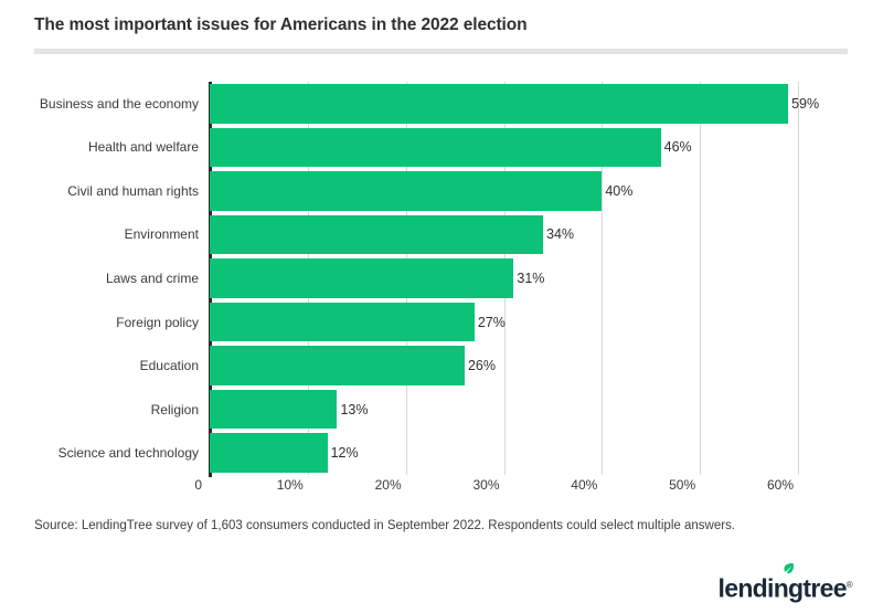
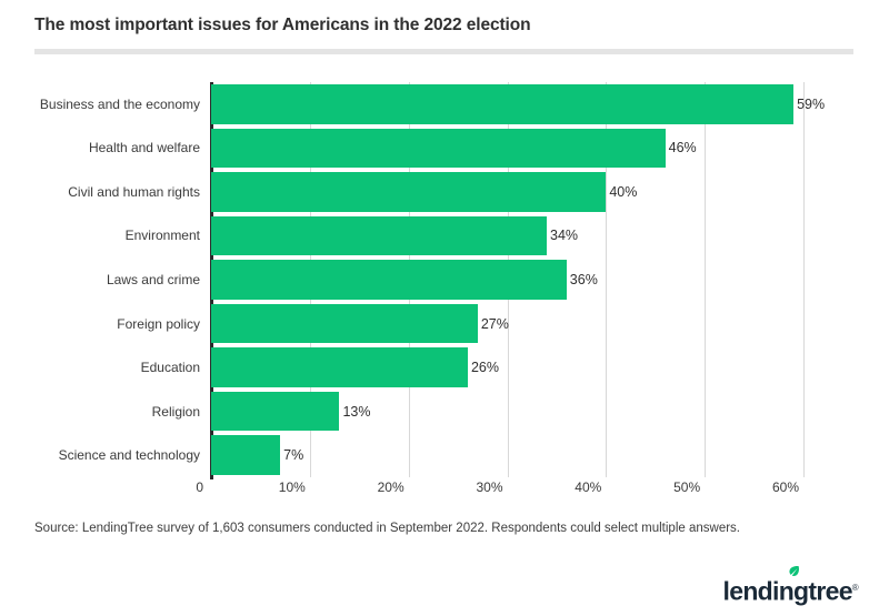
Laws and crime: 31% -> 36%
Science and technology: 12% -> 7%
